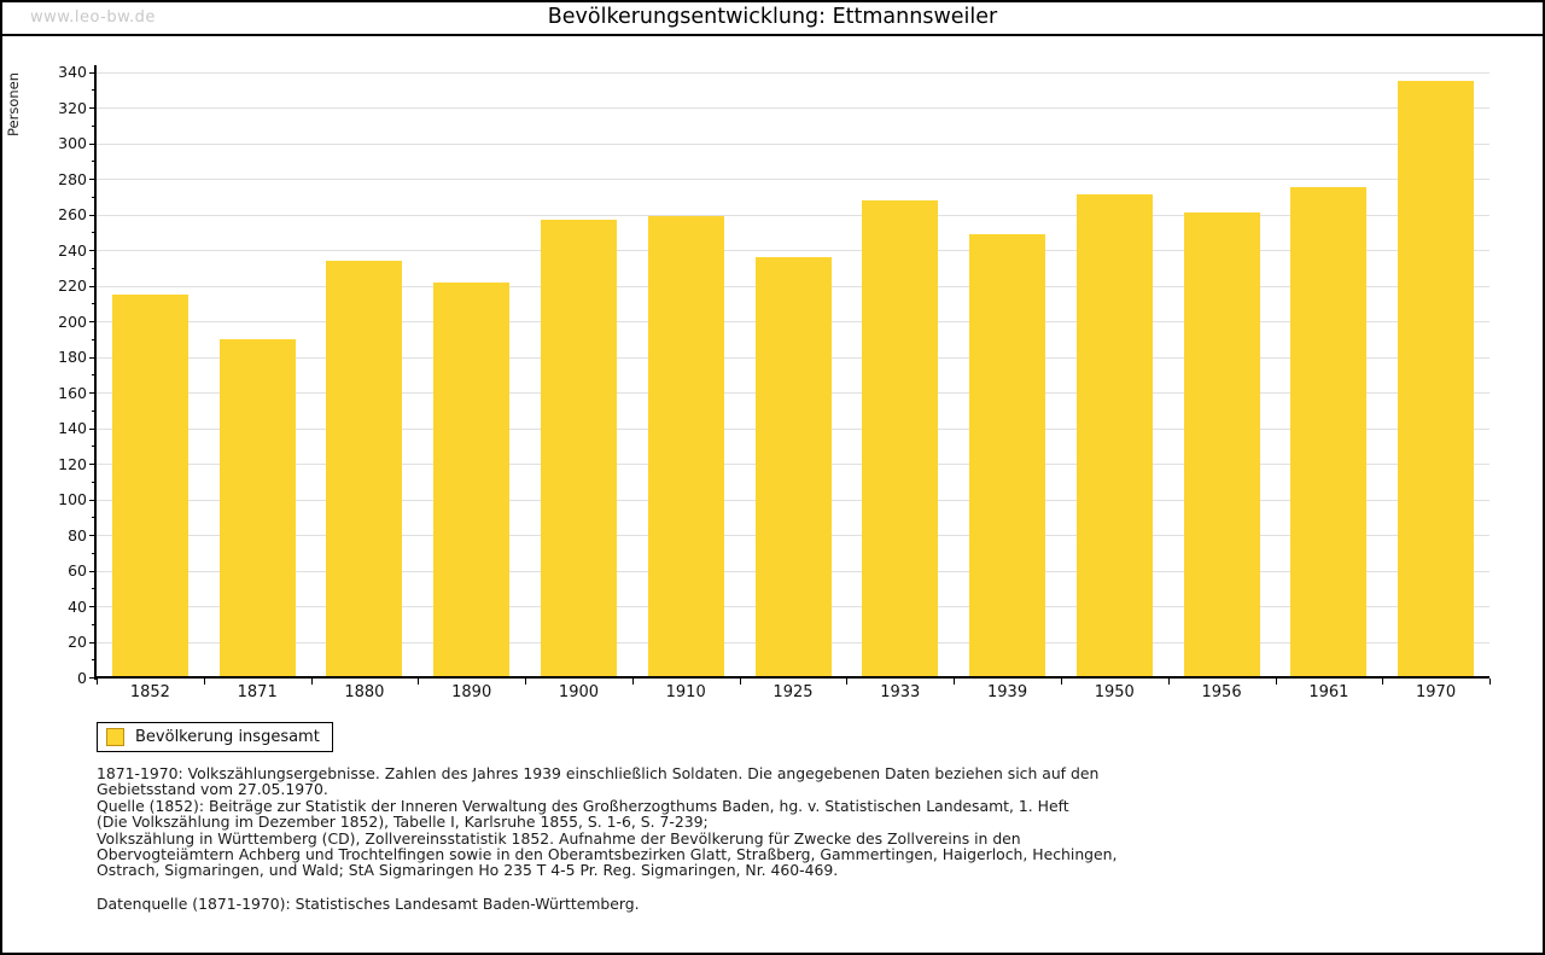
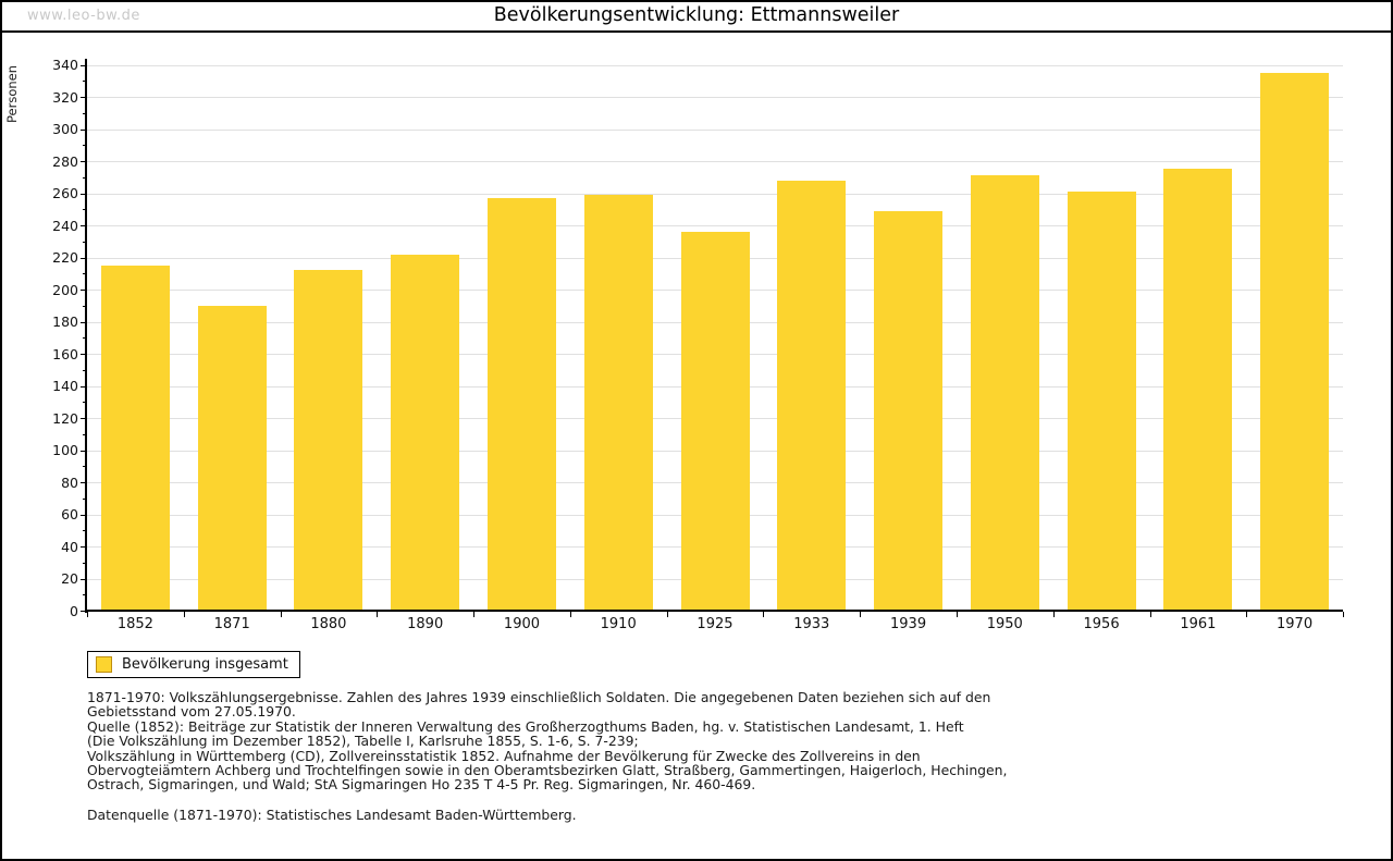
1880: 234 -> 212
